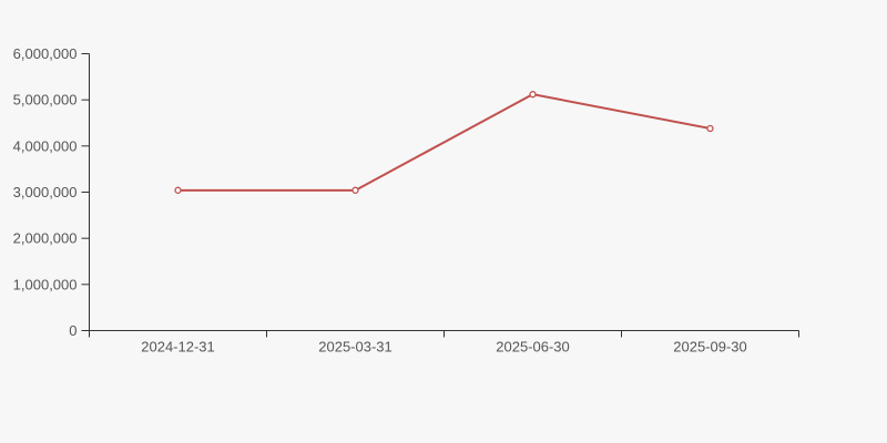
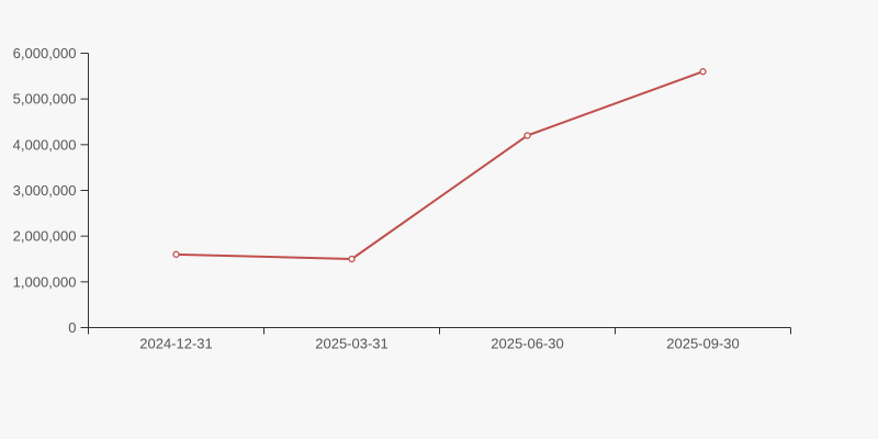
2024-12-31: 3000000 -> 1600000
2025-03-31: 3000000 -> 1500000
2025-06-30: 5100000 -> 4200000
2025-09-30: 4400000 -> 5600000
